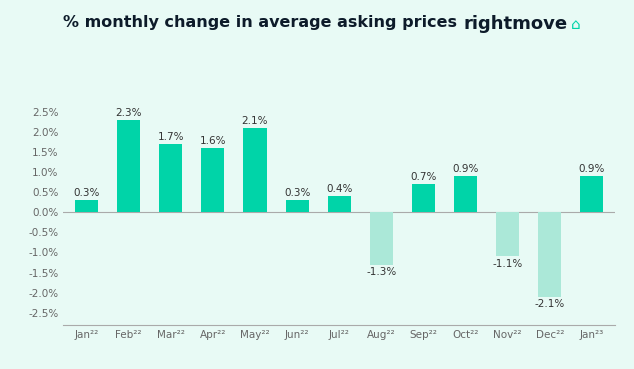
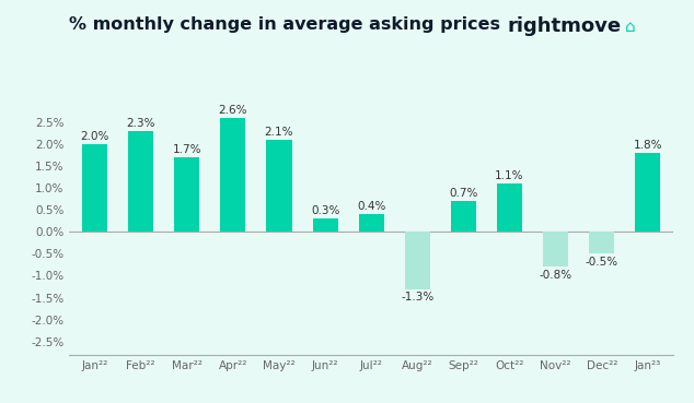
Jan²²: 0.3% -> 2.0%
Apr²²: 1.6% -> 2.6%
Oct²²: 0.9% -> 1.1%
Nov²²: -1.1% -> -0.8%
Dec²²: -2.1% -> -0.5%
Jan²³: 0.9% -> 1.8%
